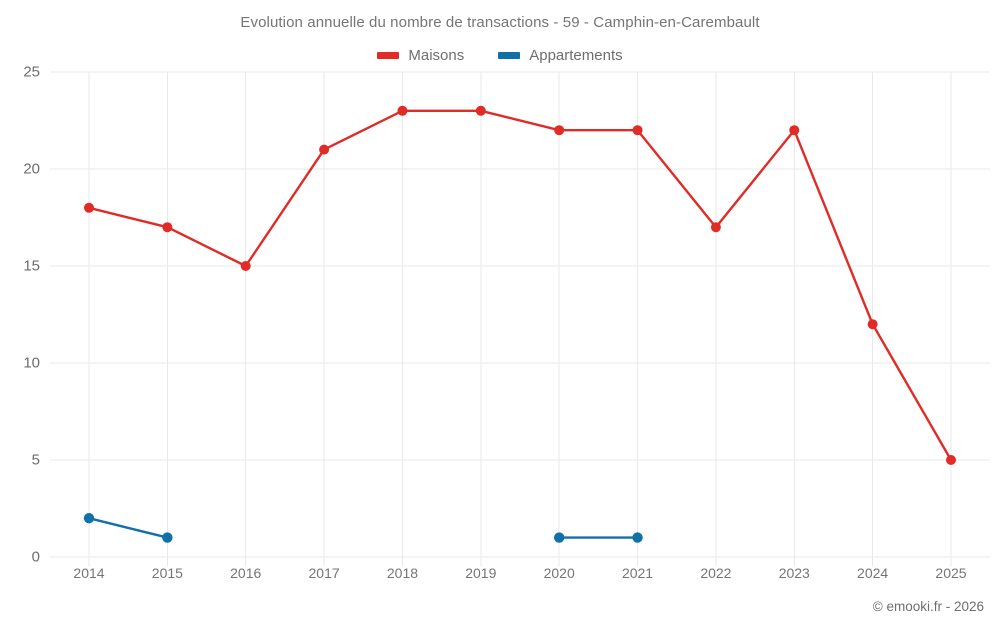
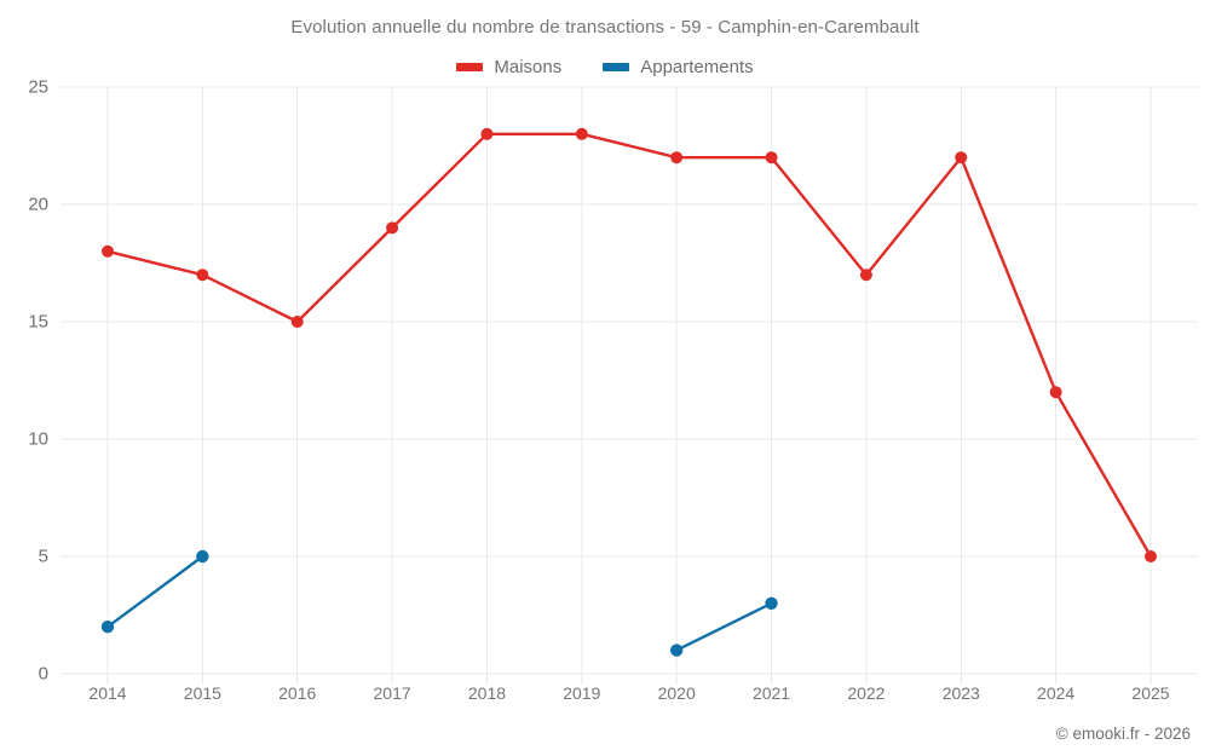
Appartements/2015: 1 -> 5
Maisons/2017: 21 -> 19
Appartements/2021: 1 -> 3
